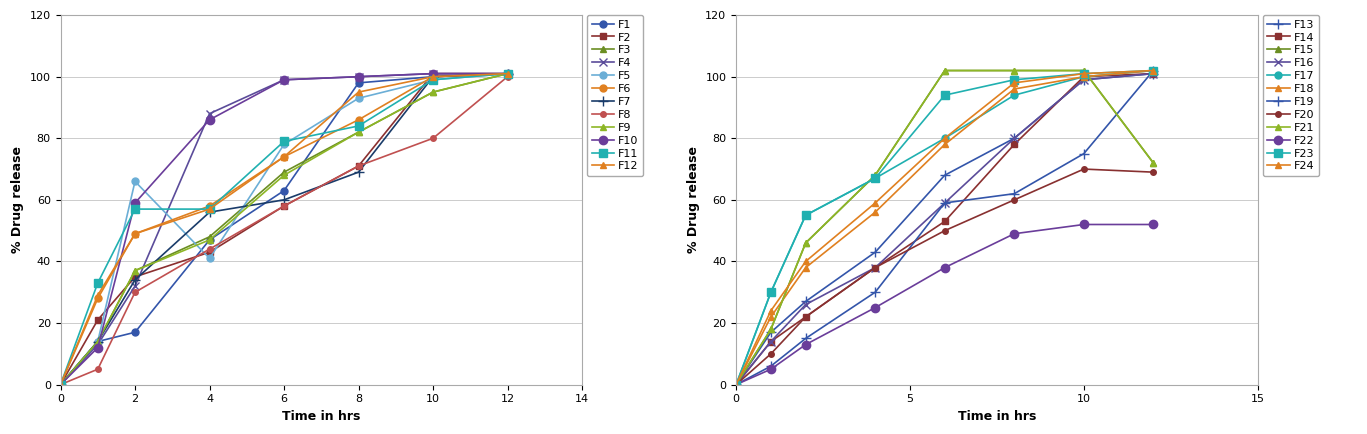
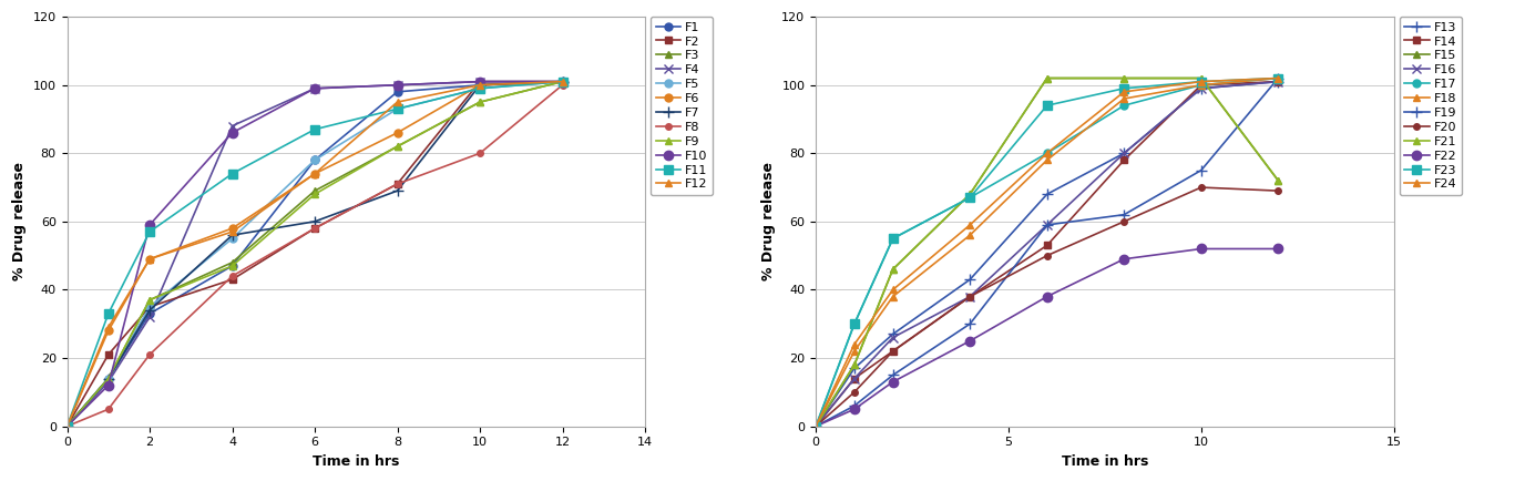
F1/2: 17 -> 33
F5/2: 66 -> 35
F8/2: 30 -> 21
F5/4: 41 -> 55
F11/4: 57 -> 74
F1/6: 63 -> 78
F11/6: 79 -> 87
F11/8: 84 -> 93
